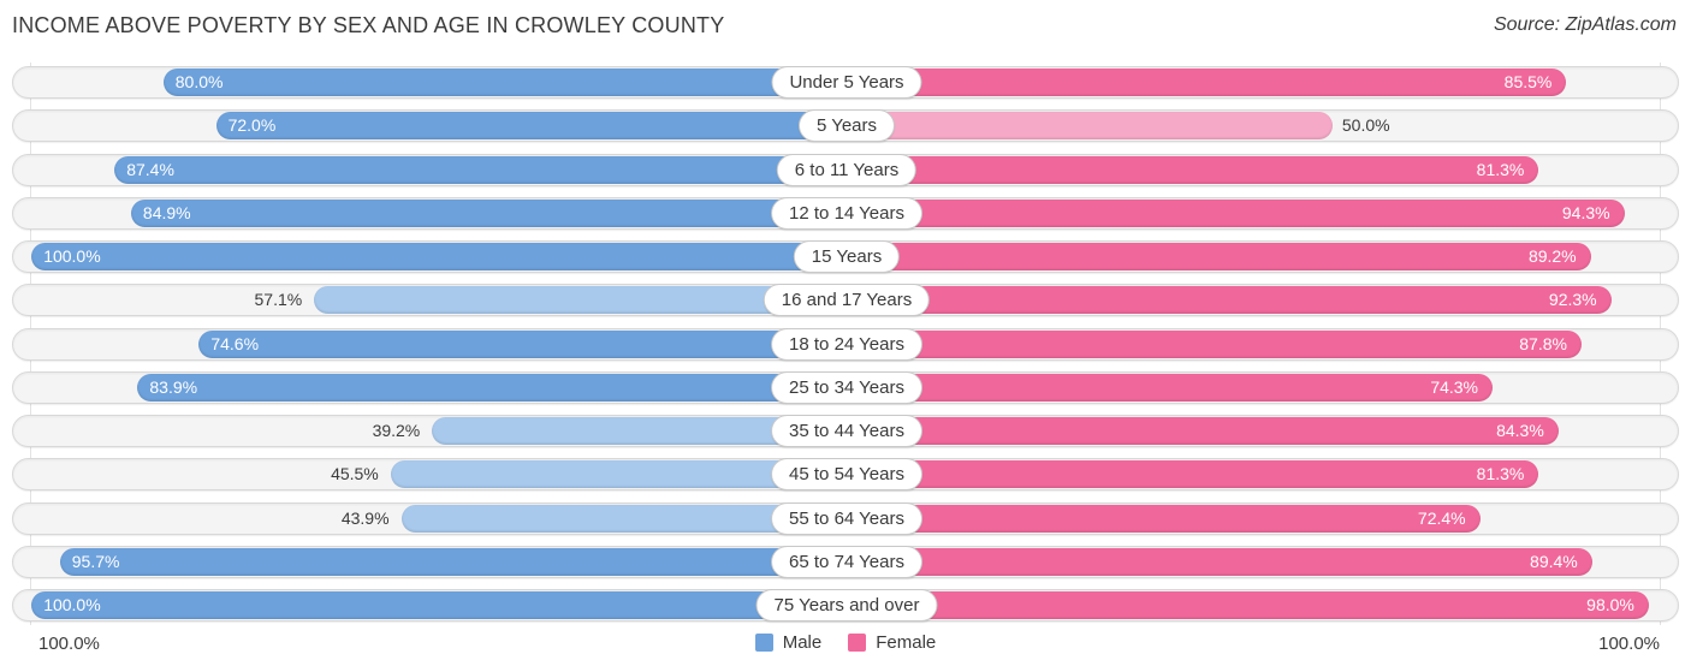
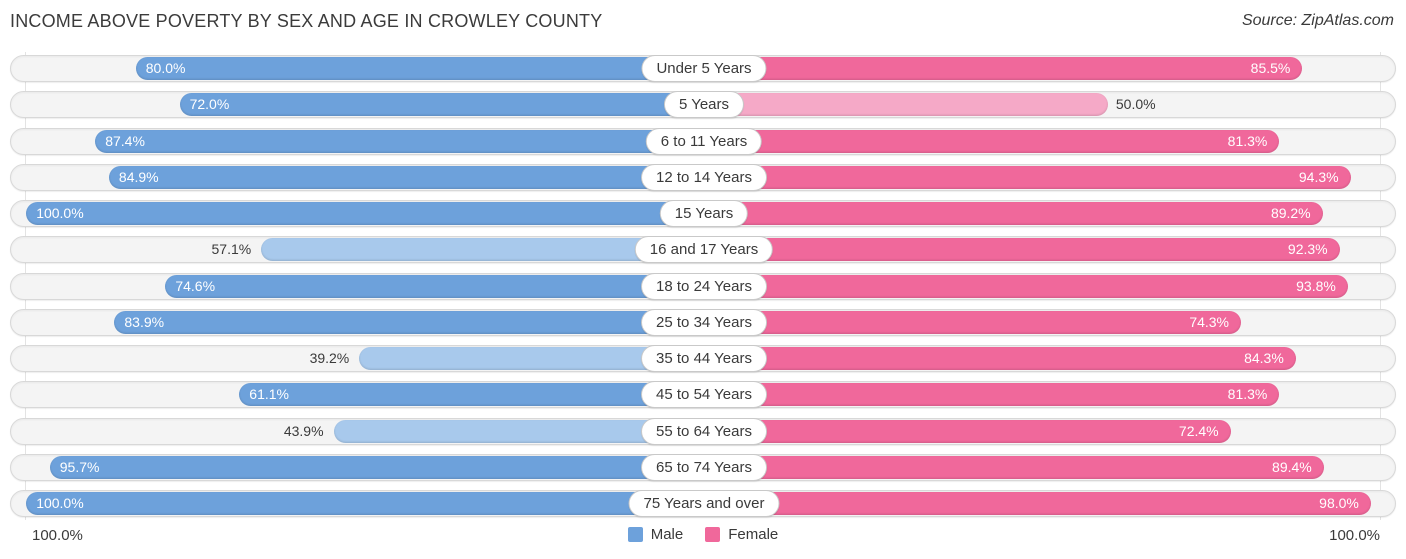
Female/18 to 24 Years: 87.8% -> 93.8%
Male/45 to 54 Years: 45.5% -> 61.1%
